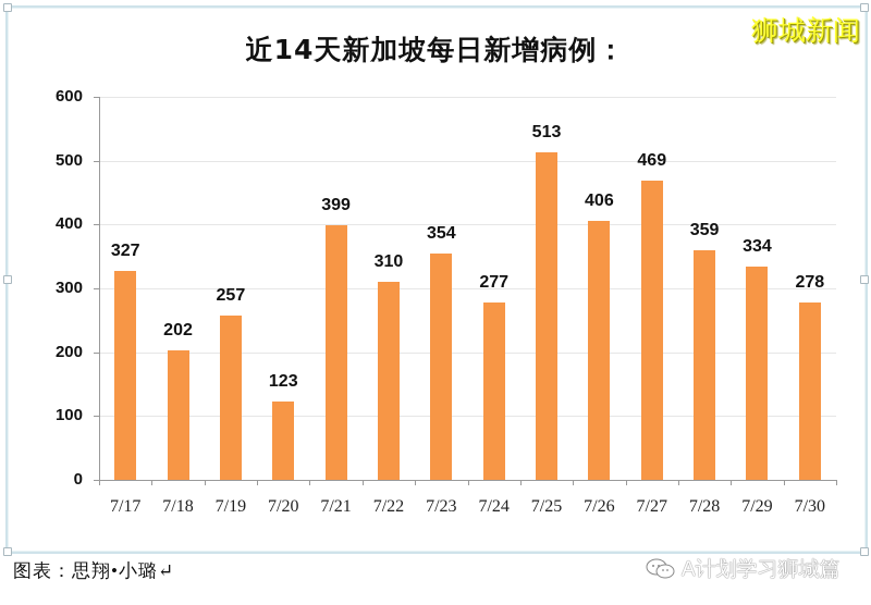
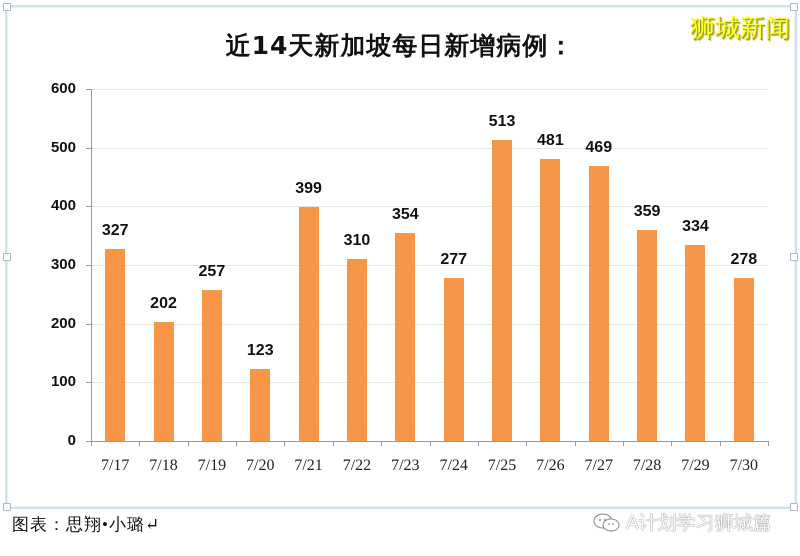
7/26: 406 -> 481
